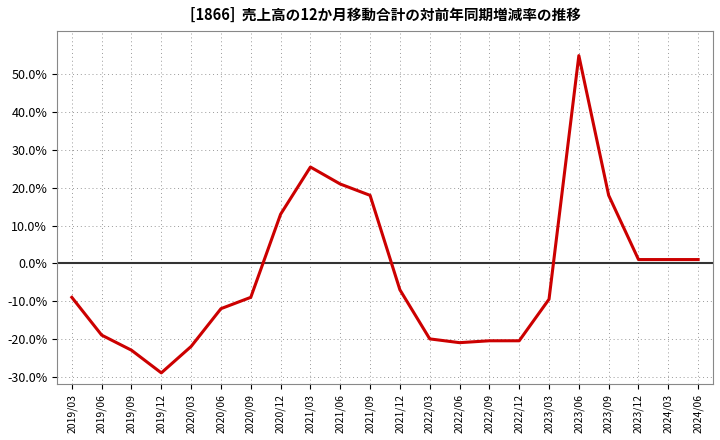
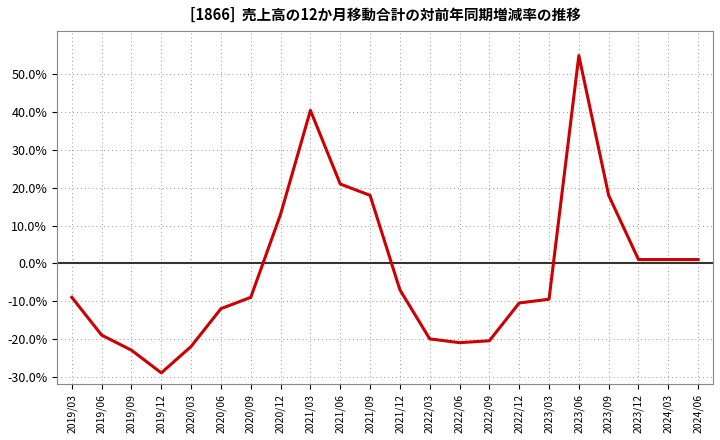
2021/03: 25.5% -> 40.5%
2022/12: -20.5% -> -10.5%
